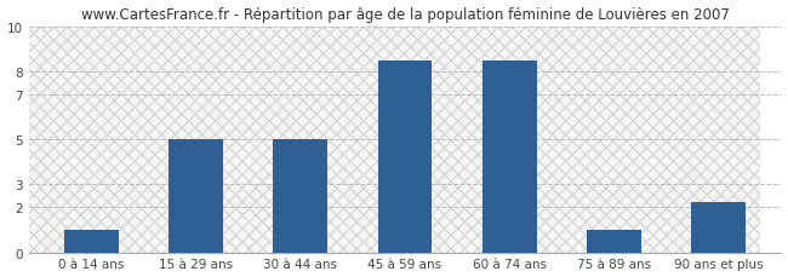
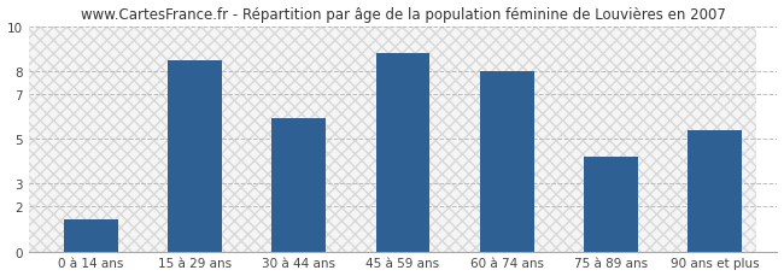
0 à 14 ans: 1.0 -> 1.4
15 à 29 ans: 5.0 -> 8.5
30 à 44 ans: 5.0 -> 5.9
45 à 59 ans: 8.5 -> 8.8
60 à 74 ans: 8.5 -> 8.0
75 à 89 ans: 1.0 -> 4.2
90 ans et plus: 2.2 -> 5.4
